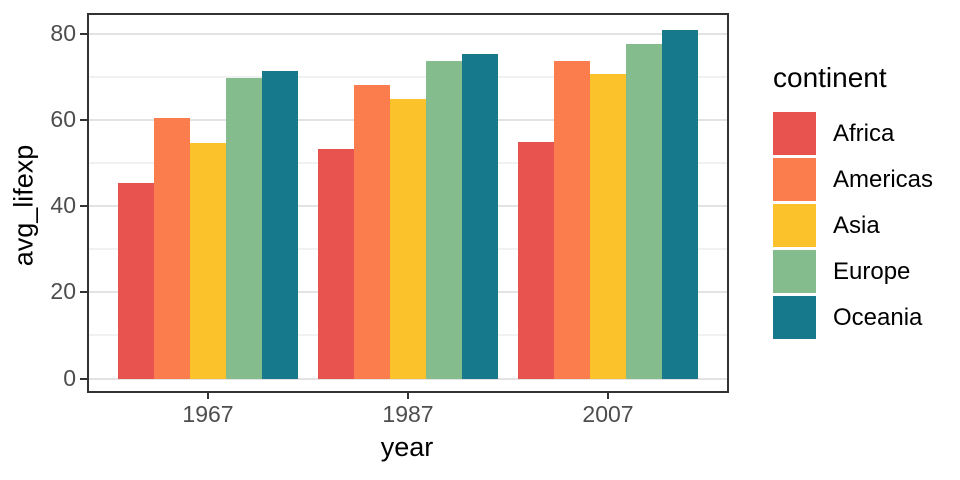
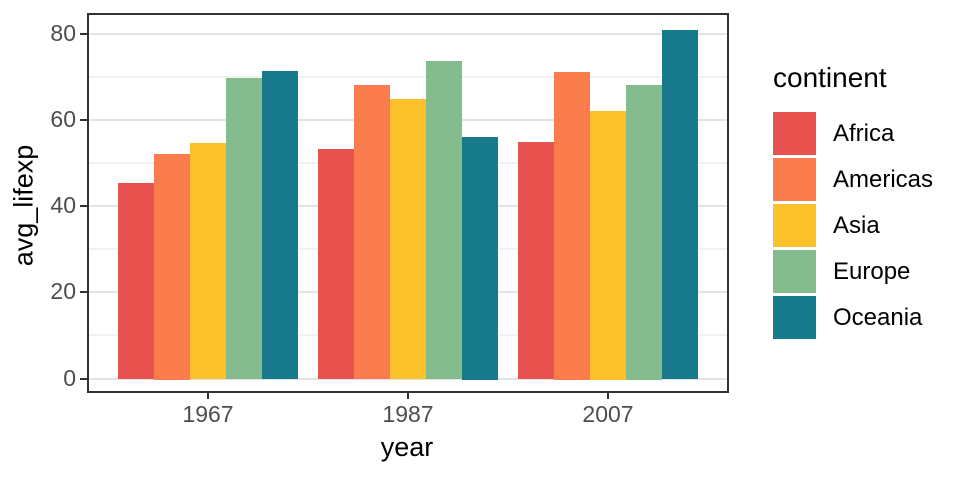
Americas/1967: 60 -> 52
Oceania/1987: 75 -> 56
Americas/2007: 74 -> 71
Asia/2007: 71 -> 62
Europe/2007: 78 -> 68
